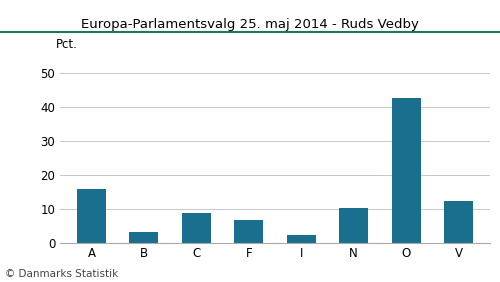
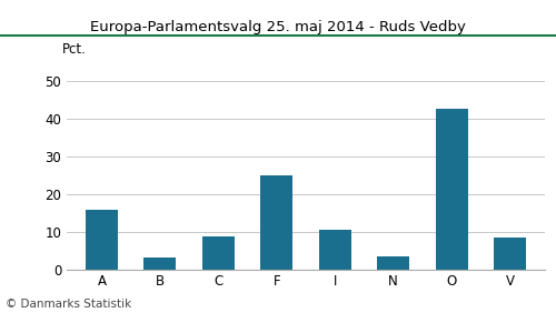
F: 6.8 -> 25.0
I: 2.2 -> 10.5
N: 10.2 -> 3.5
V: 12.2 -> 8.5
